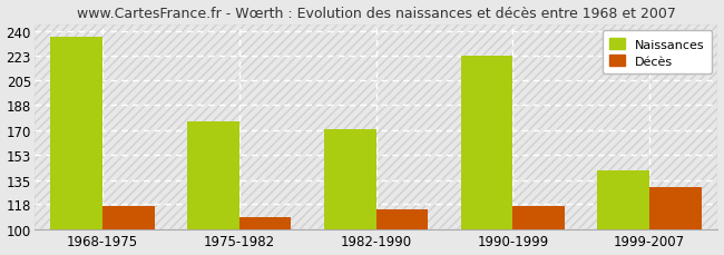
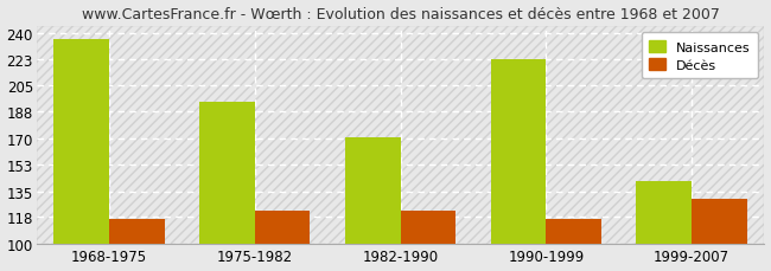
Naissances/1975-1982: 176 -> 194
Décès/1975-1982: 109 -> 122
Décès/1982-1990: 114 -> 122
